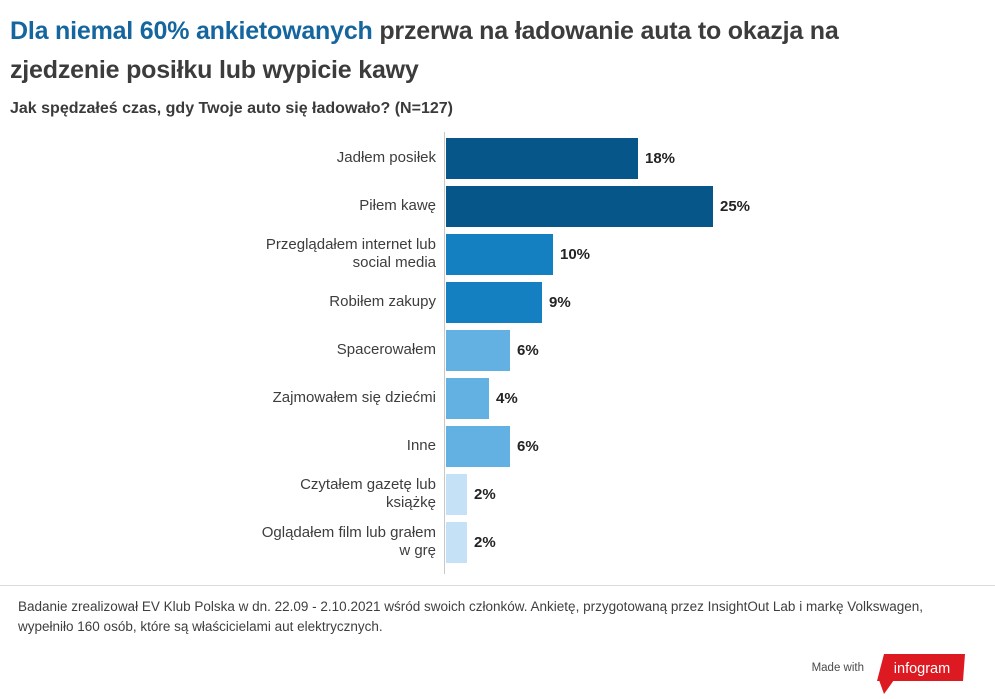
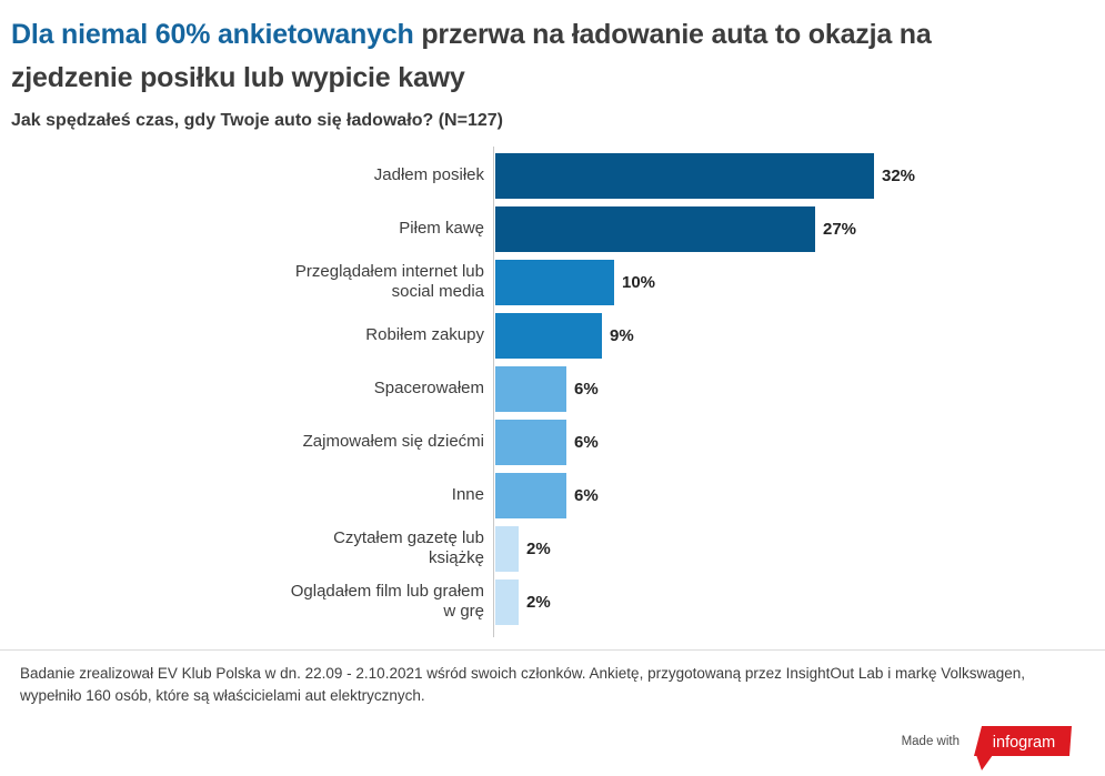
Jadłem posiłek: 18% -> 32%
Piłem kawę: 25% -> 27%
Zajmowałem się dziećmi: 4% -> 6%
